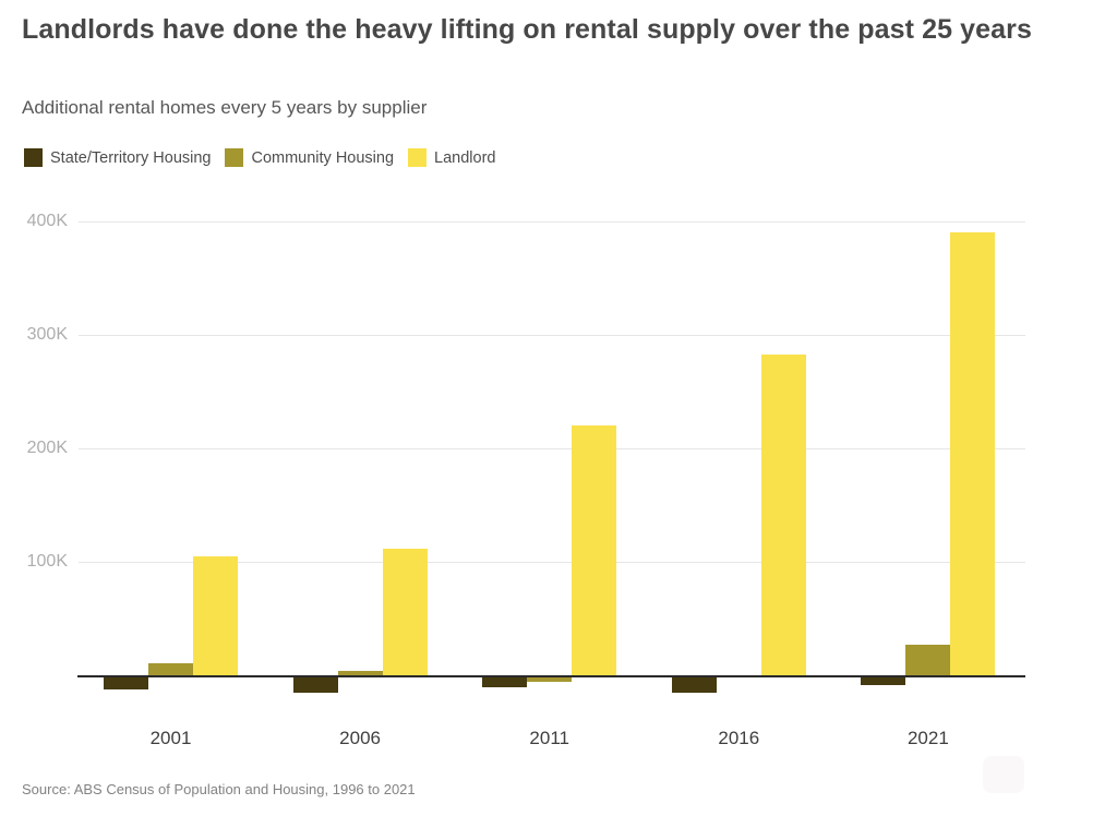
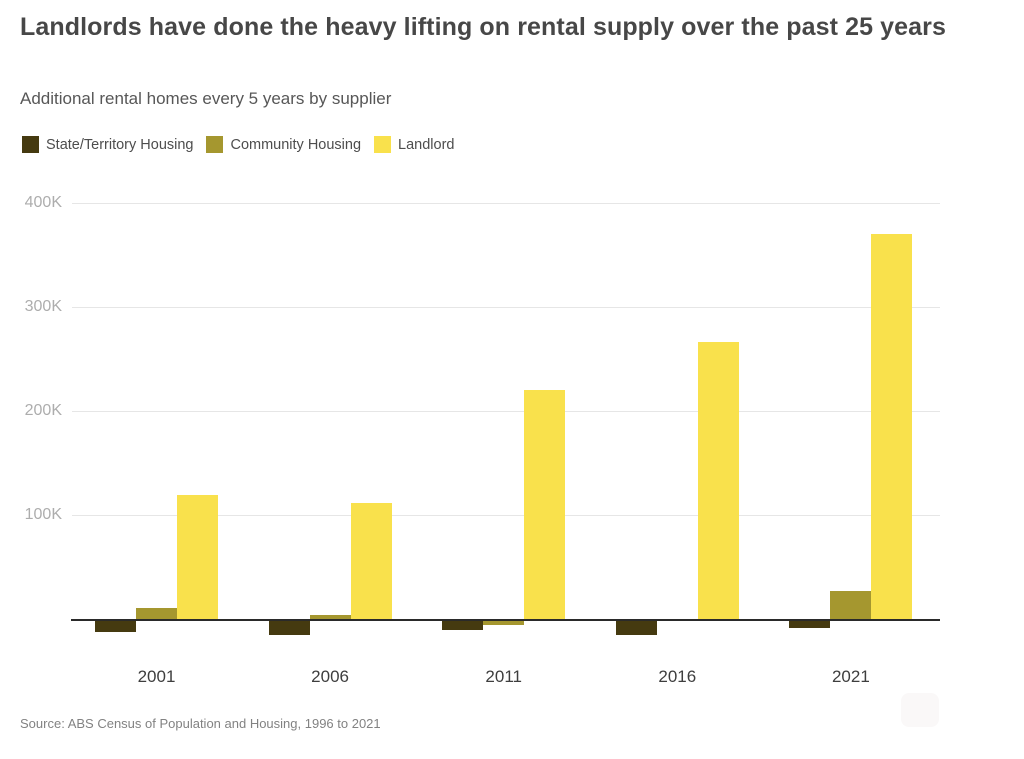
Landlord/2001: 106K -> 120K
Landlord/2016: 283K -> 267K
Landlord/2021: 391K -> 371K
